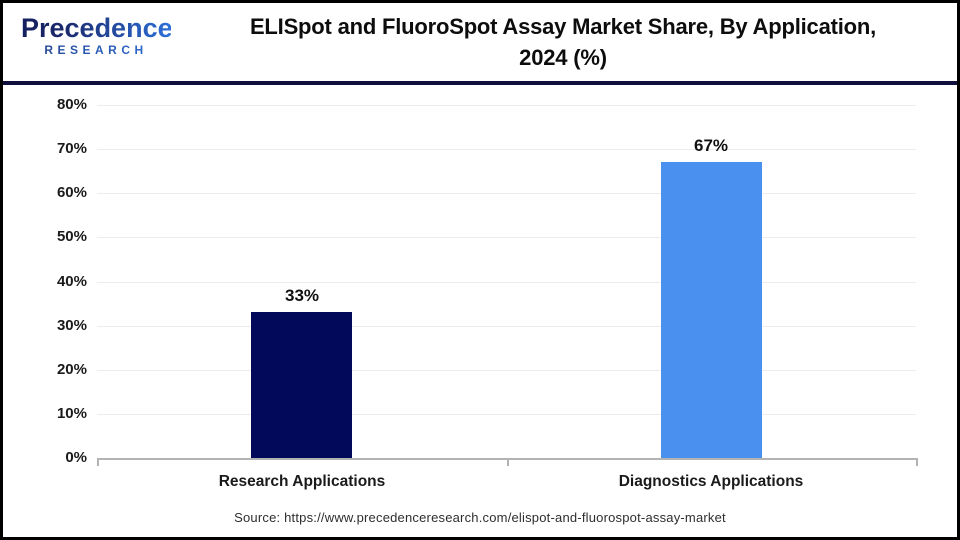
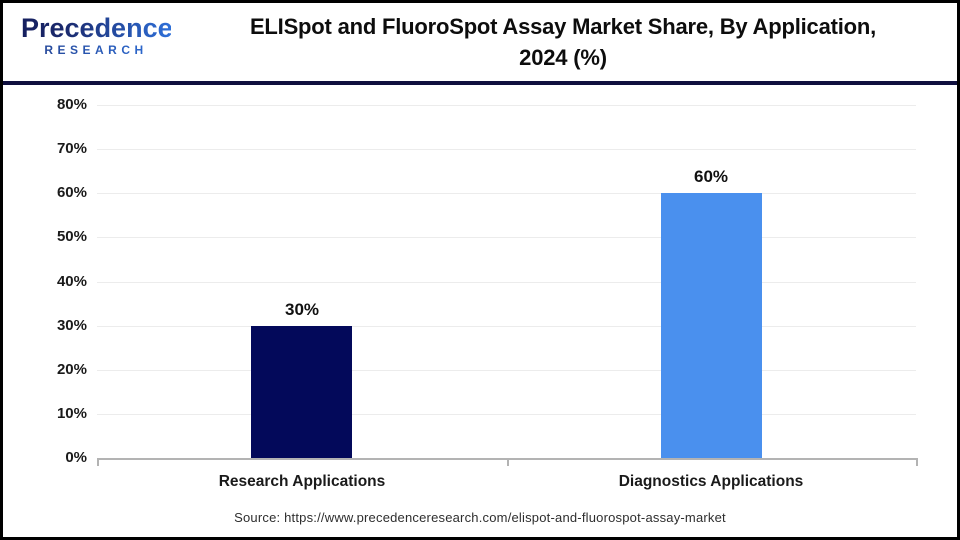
Research Applications: 33% -> 30%
Diagnostics Applications: 67% -> 60%
